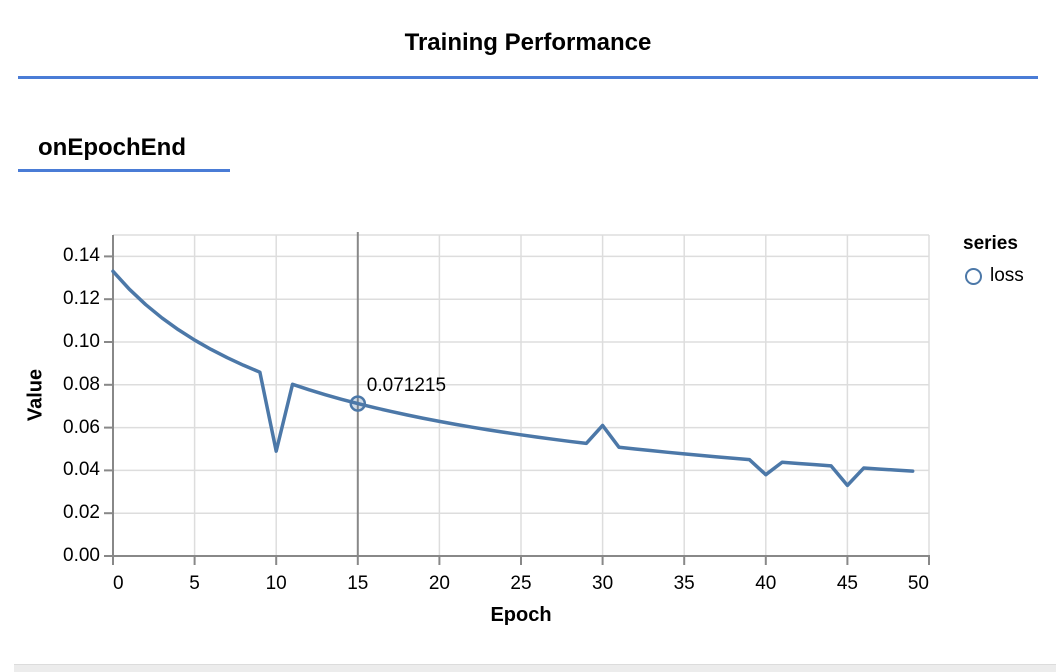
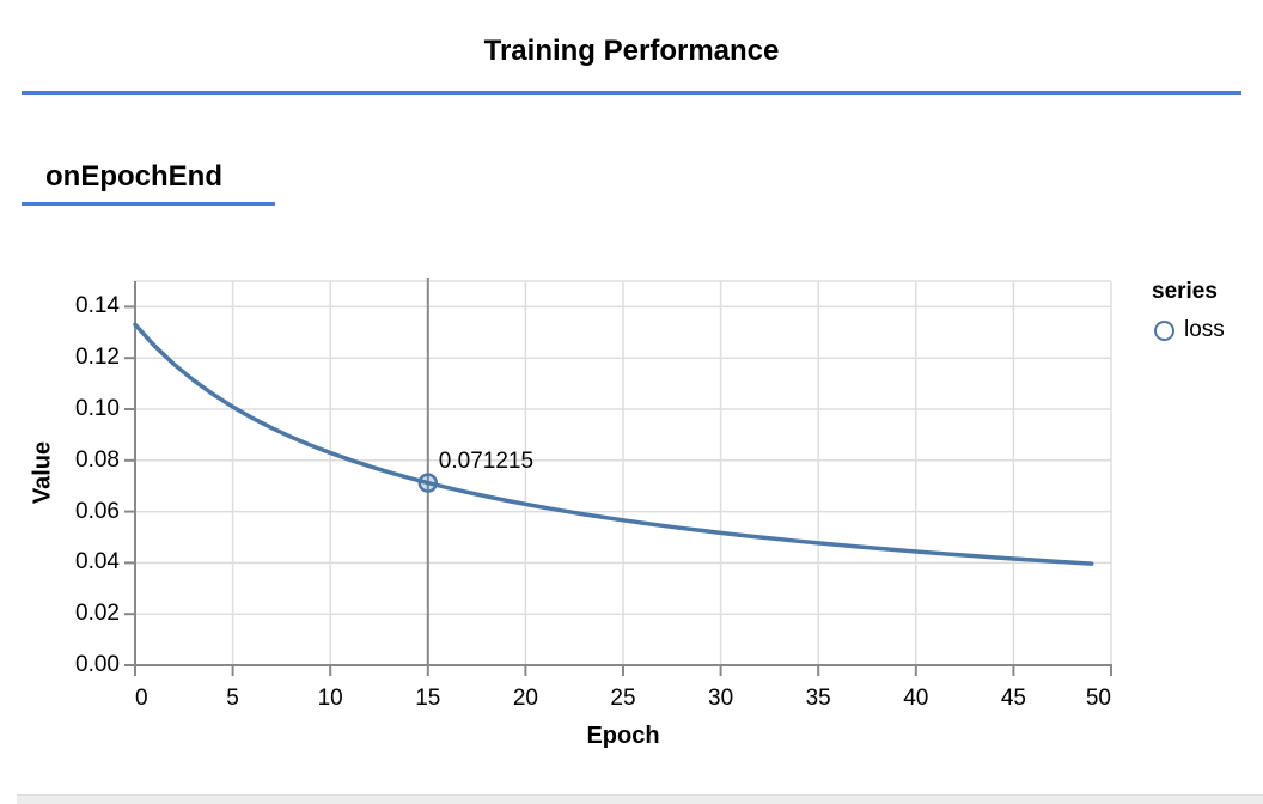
10: 0.049 -> 0.083
30: 0.061 -> 0.052
40: 0.038 -> 0.044
45: 0.033 -> 0.042
